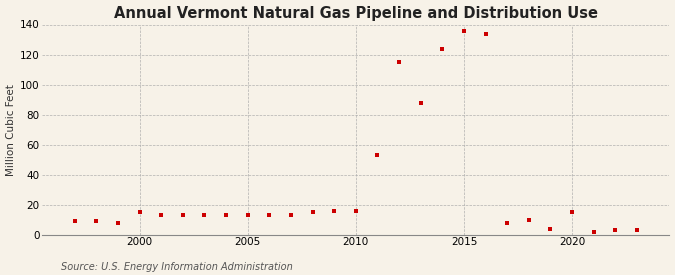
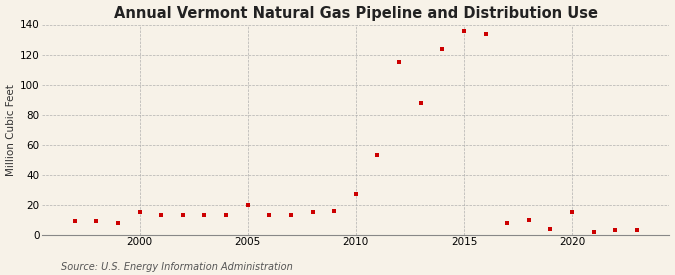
2005: 13 -> 20
2010: 16 -> 27
